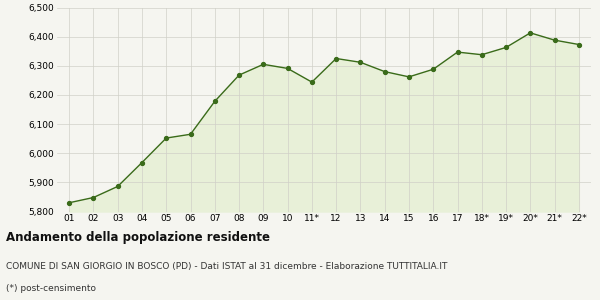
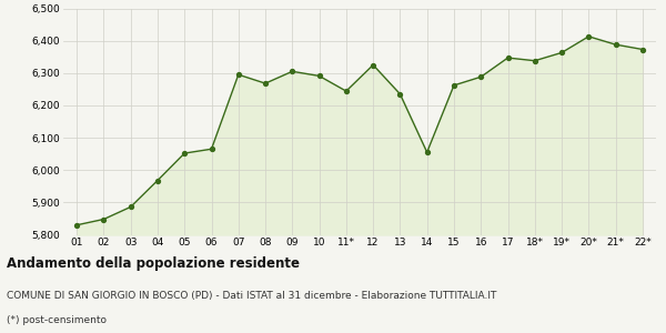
07: 6,178 -> 6,295
13: 6,312 -> 6,235
14: 6,280 -> 6,055
